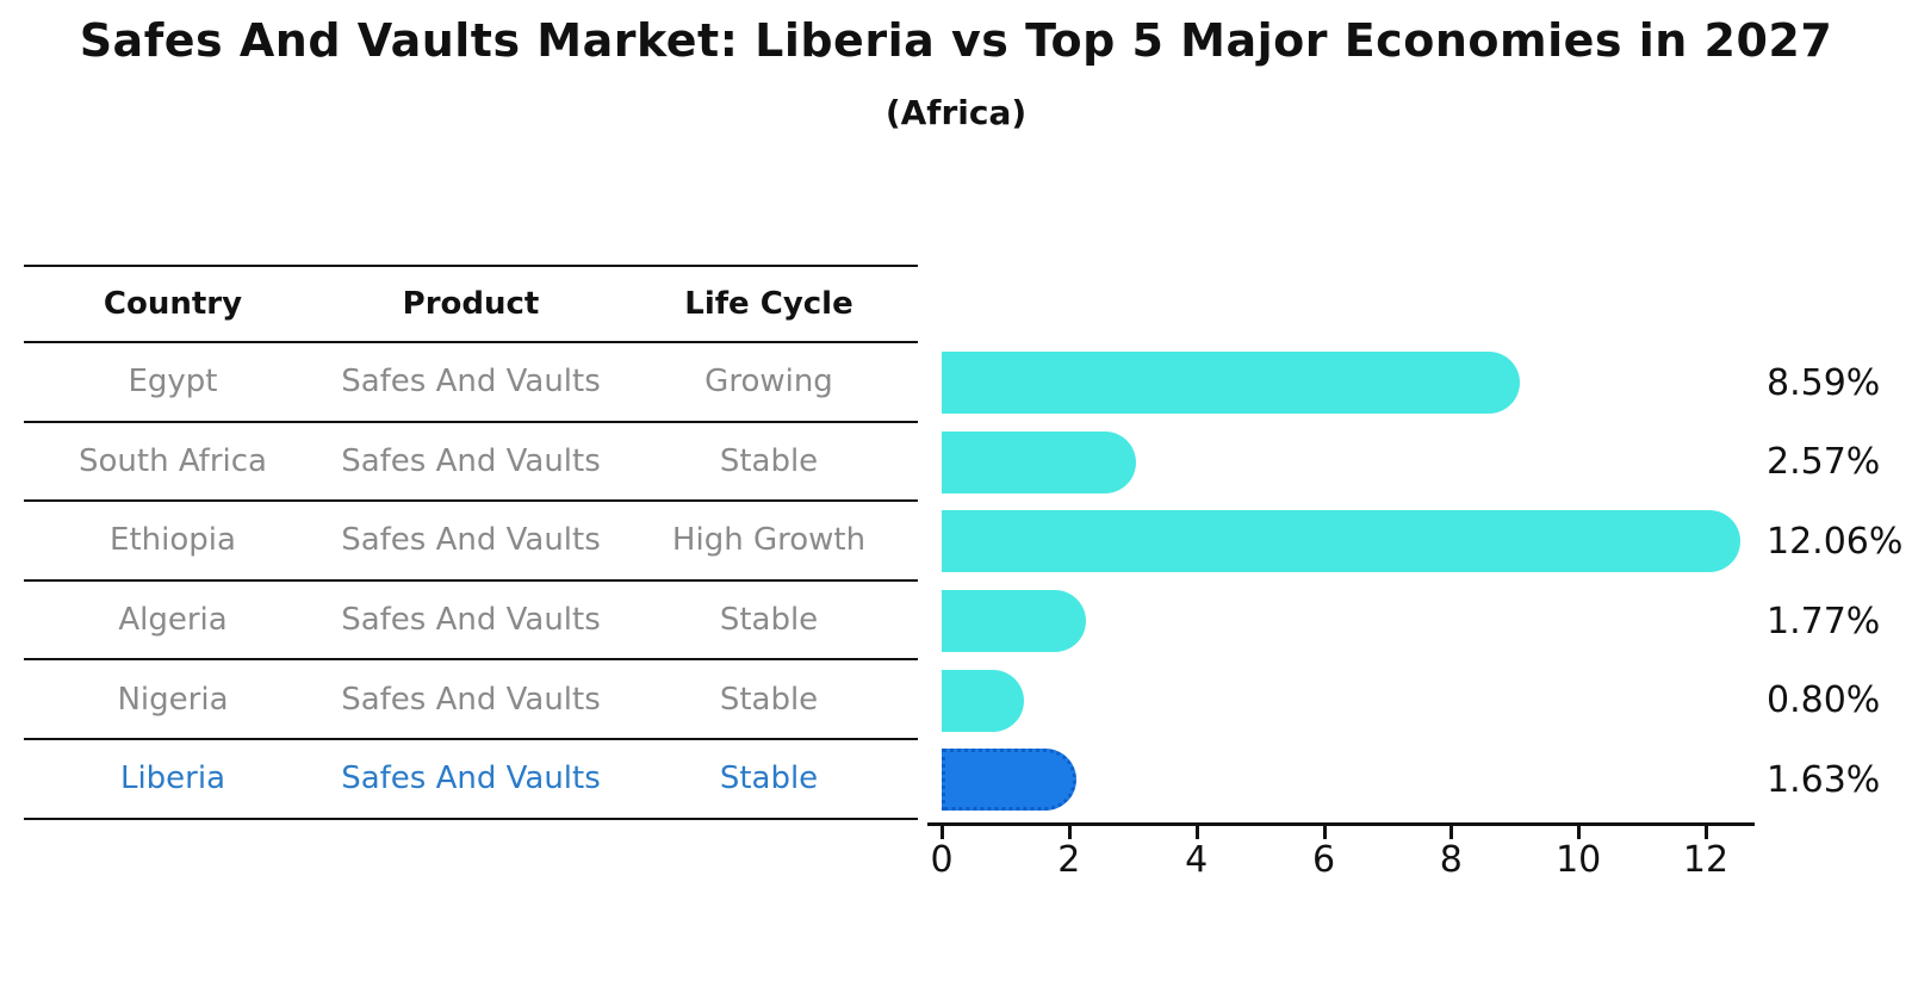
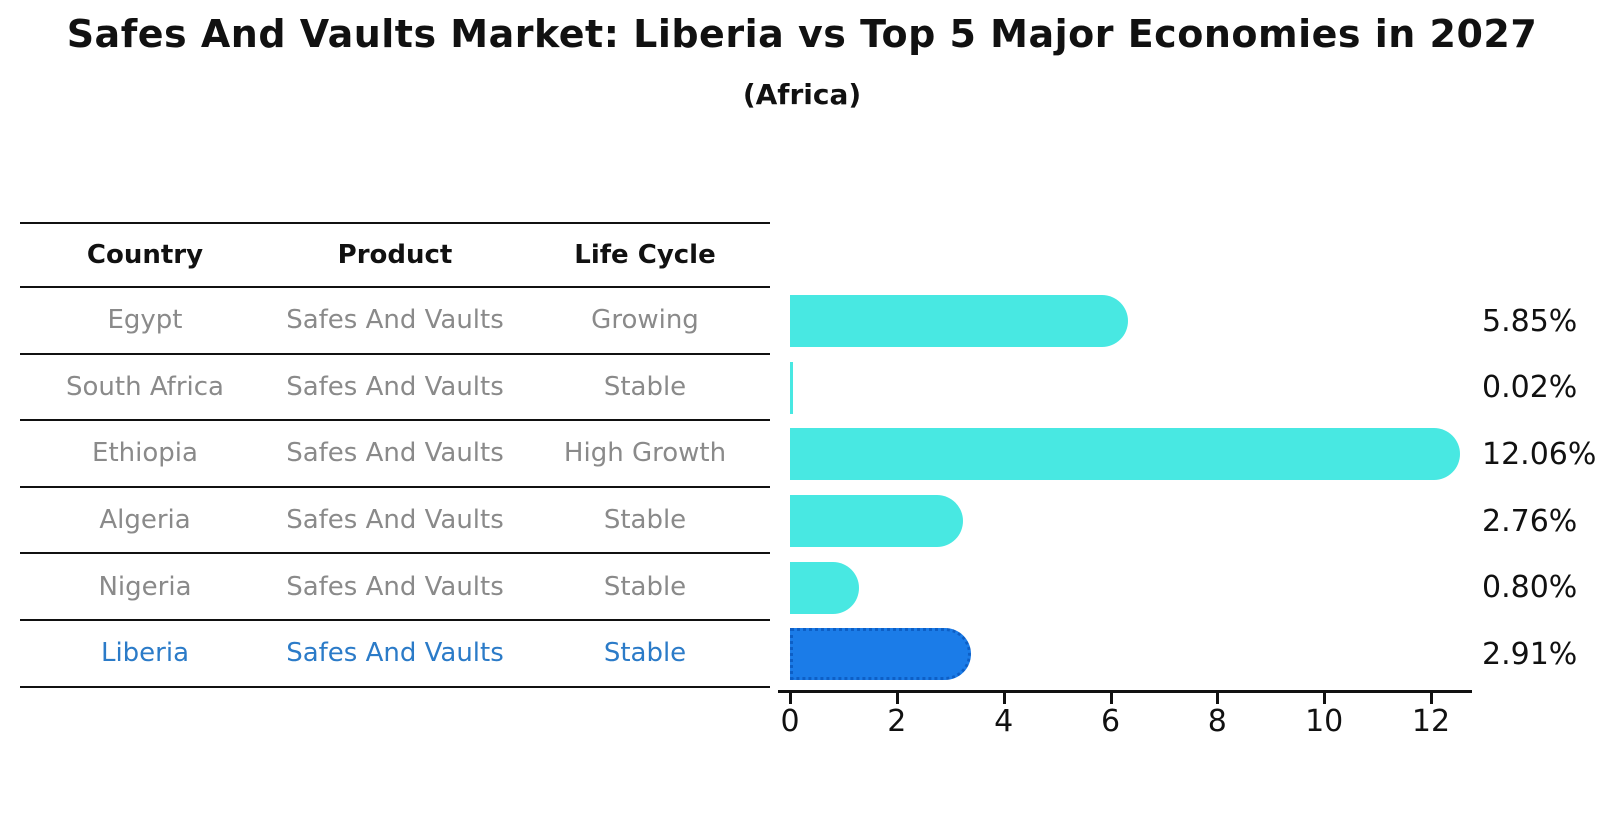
Egypt: 8.59% -> 5.85%
South Africa: 2.57% -> 0.02%
Algeria: 1.77% -> 2.76%
Liberia: 1.63% -> 2.91%
